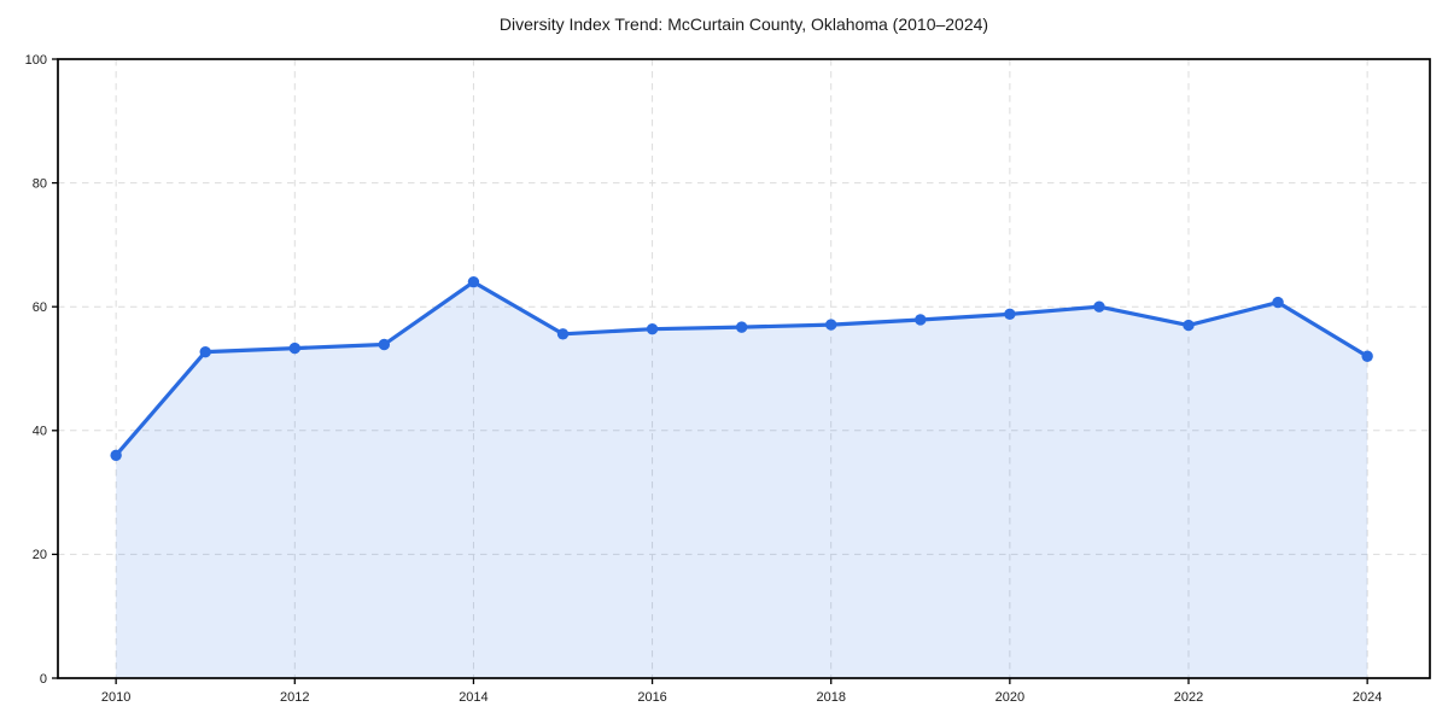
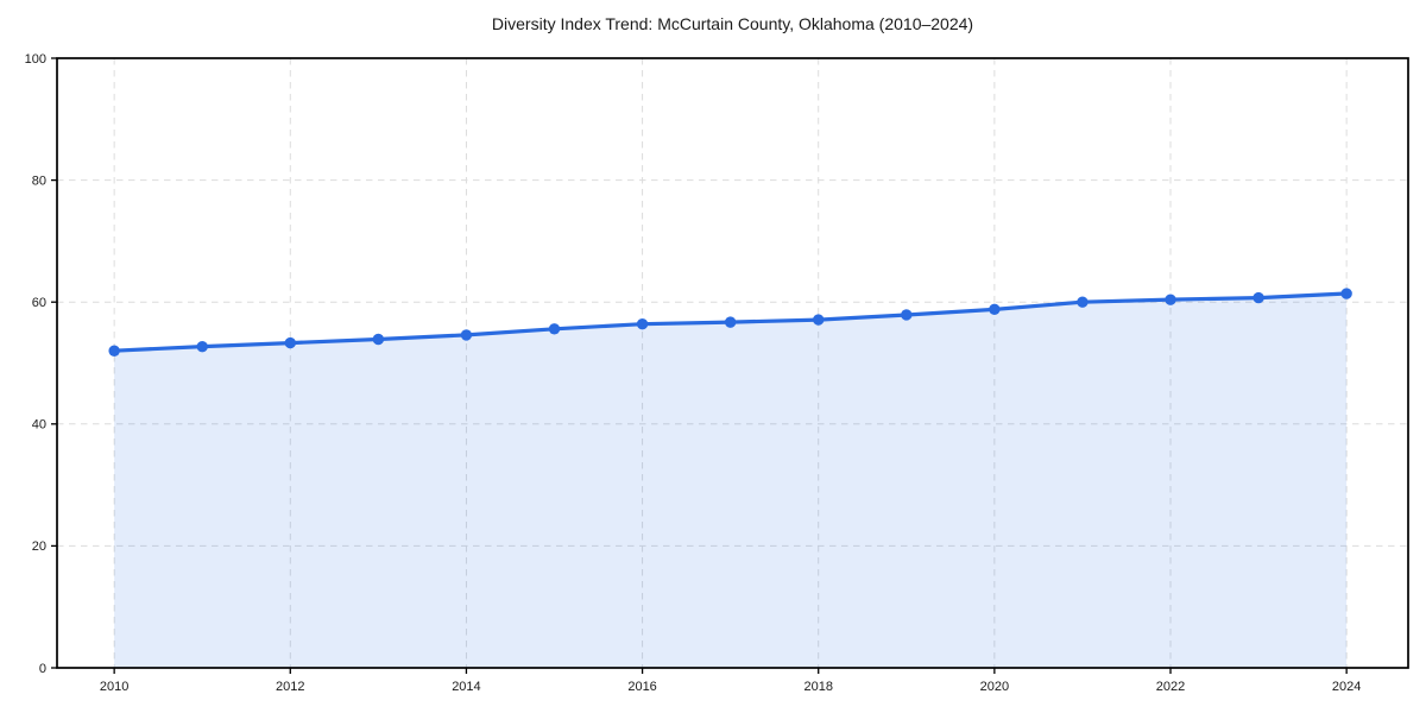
2010: 36 -> 52
2014: 64 -> 55
2022: 57 -> 60
2024: 52 -> 61
